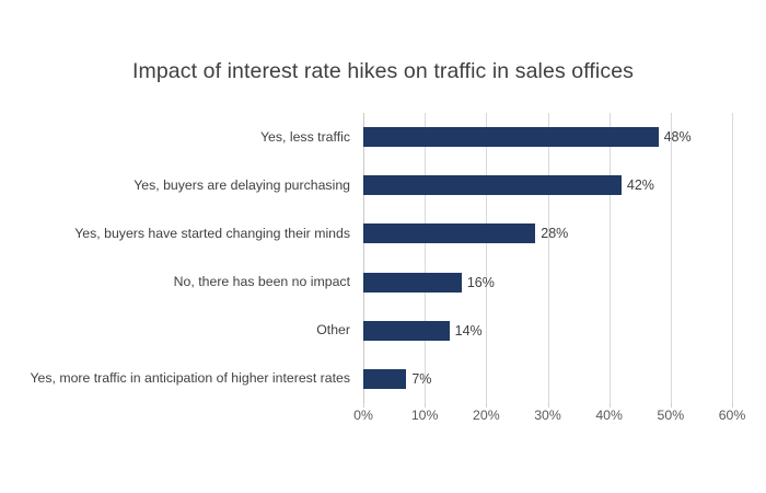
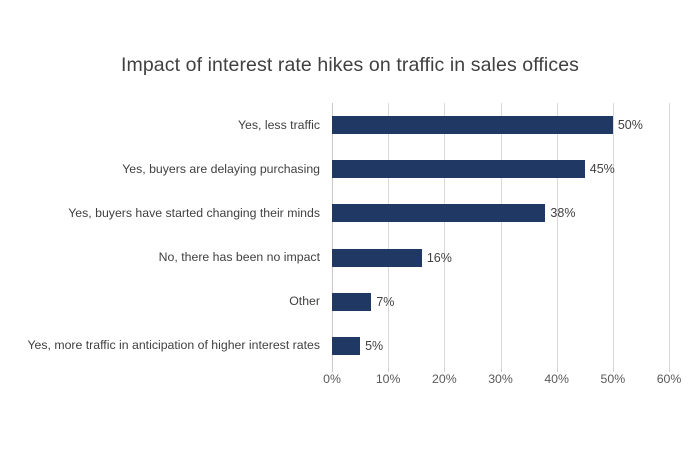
Yes, less traffic: 48% -> 50%
Yes, buyers are delaying purchasing: 42% -> 45%
Yes, buyers have started changing their minds: 28% -> 38%
Other: 14% -> 7%
Yes, more traffic in anticipation of higher interest rates: 7% -> 5%
